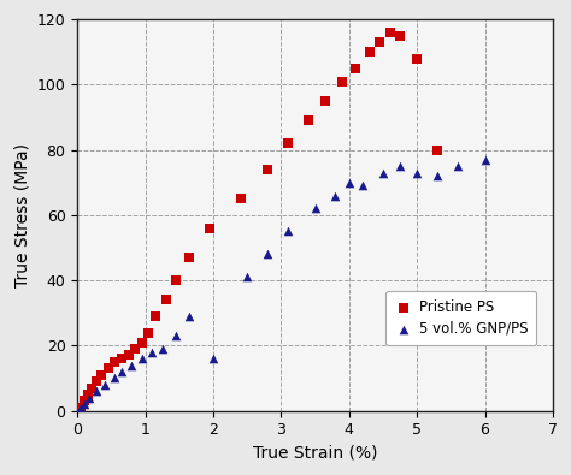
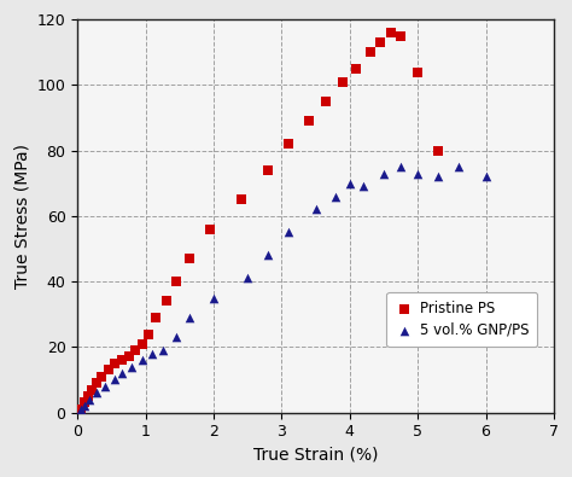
5 vol.% GNP/PS/2: 16 -> 35
Pristine PS/5: 108 -> 104
5 vol.% GNP/PS/6: 77 -> 72
